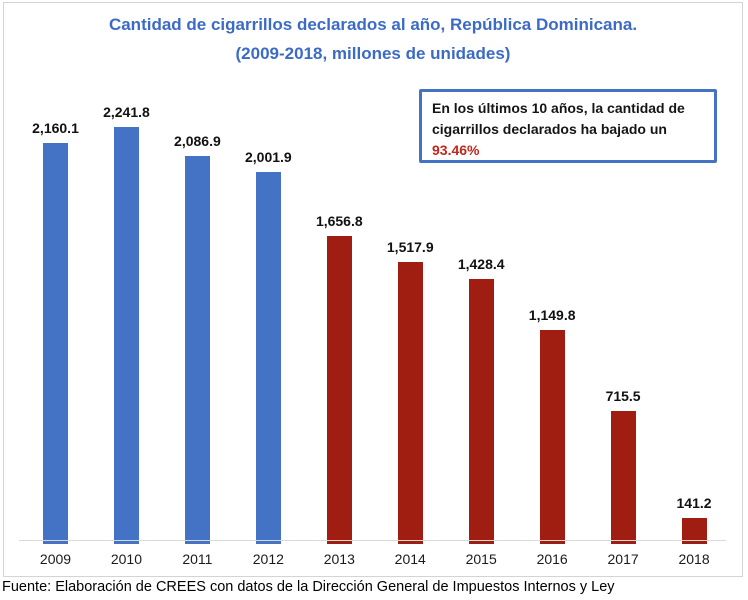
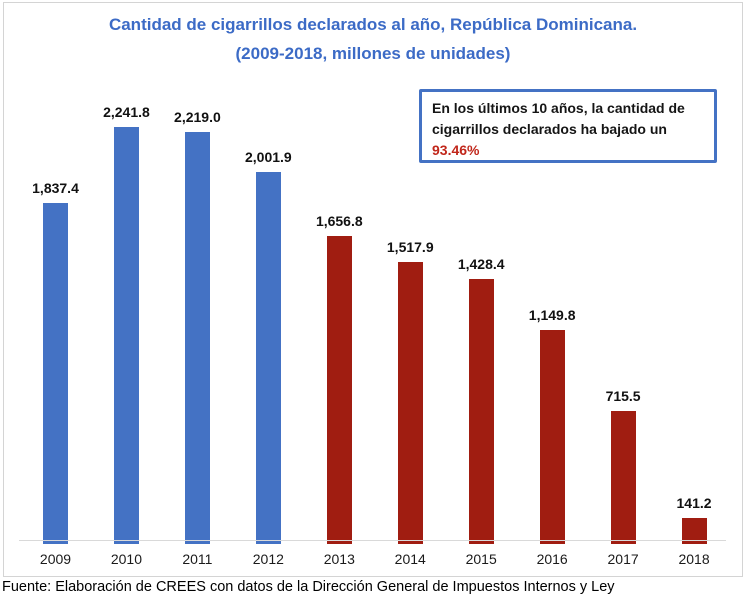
2009: 2,160.1 -> 1,837.4
2011: 2,086.9 -> 2,219.0
